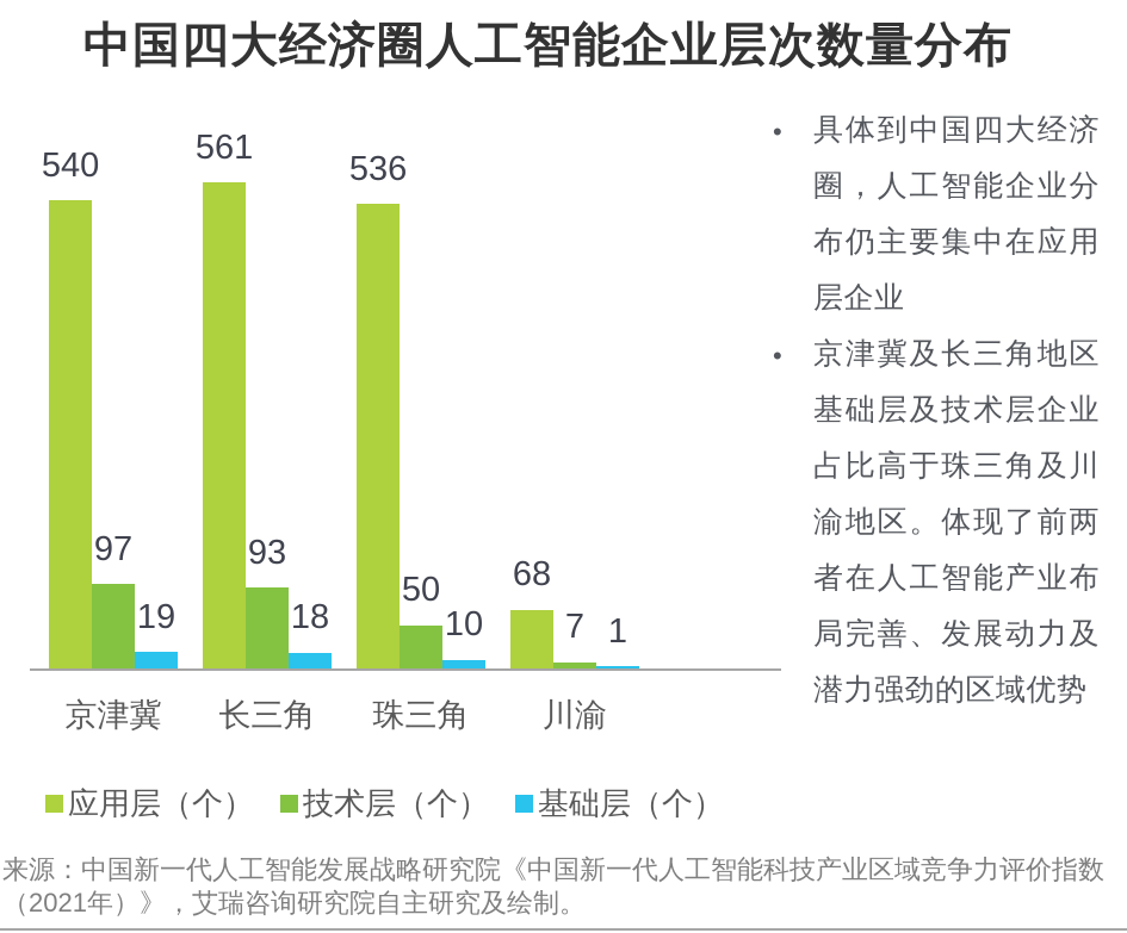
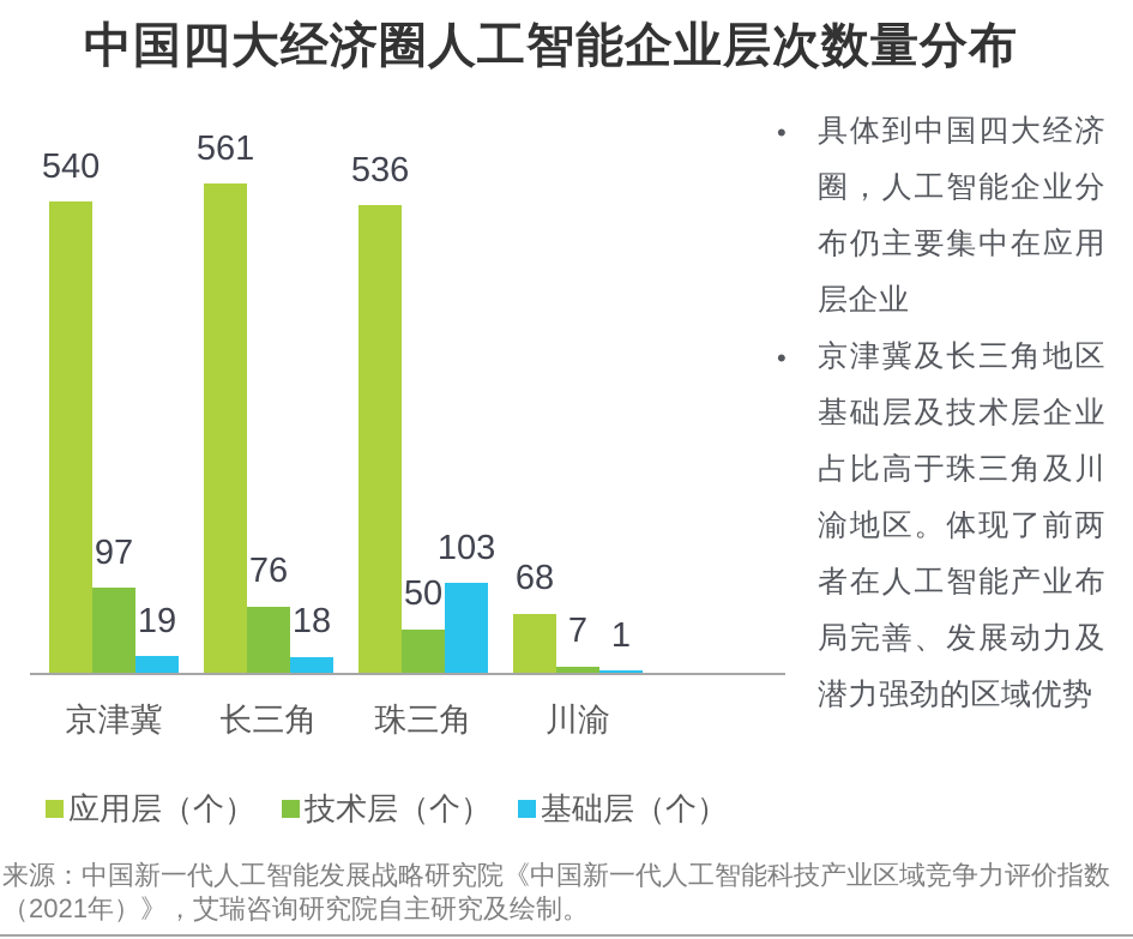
技术层（个）/长三角: 93 -> 76
基础层（个）/珠三角: 10 -> 103
